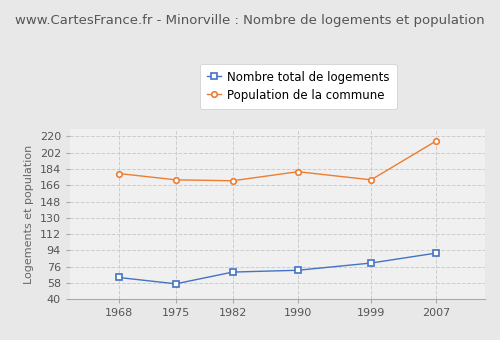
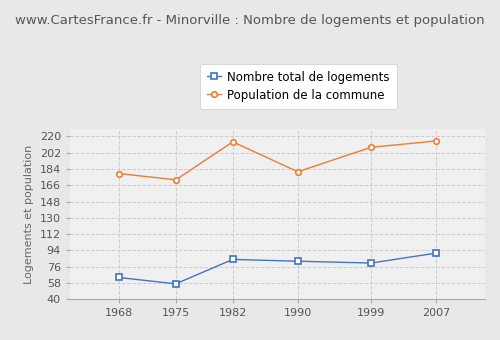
Nombre total de logements/1982: 70 -> 84
Population de la commune/1982: 171 -> 214
Nombre total de logements/1990: 72 -> 82
Population de la commune/1999: 172 -> 208
